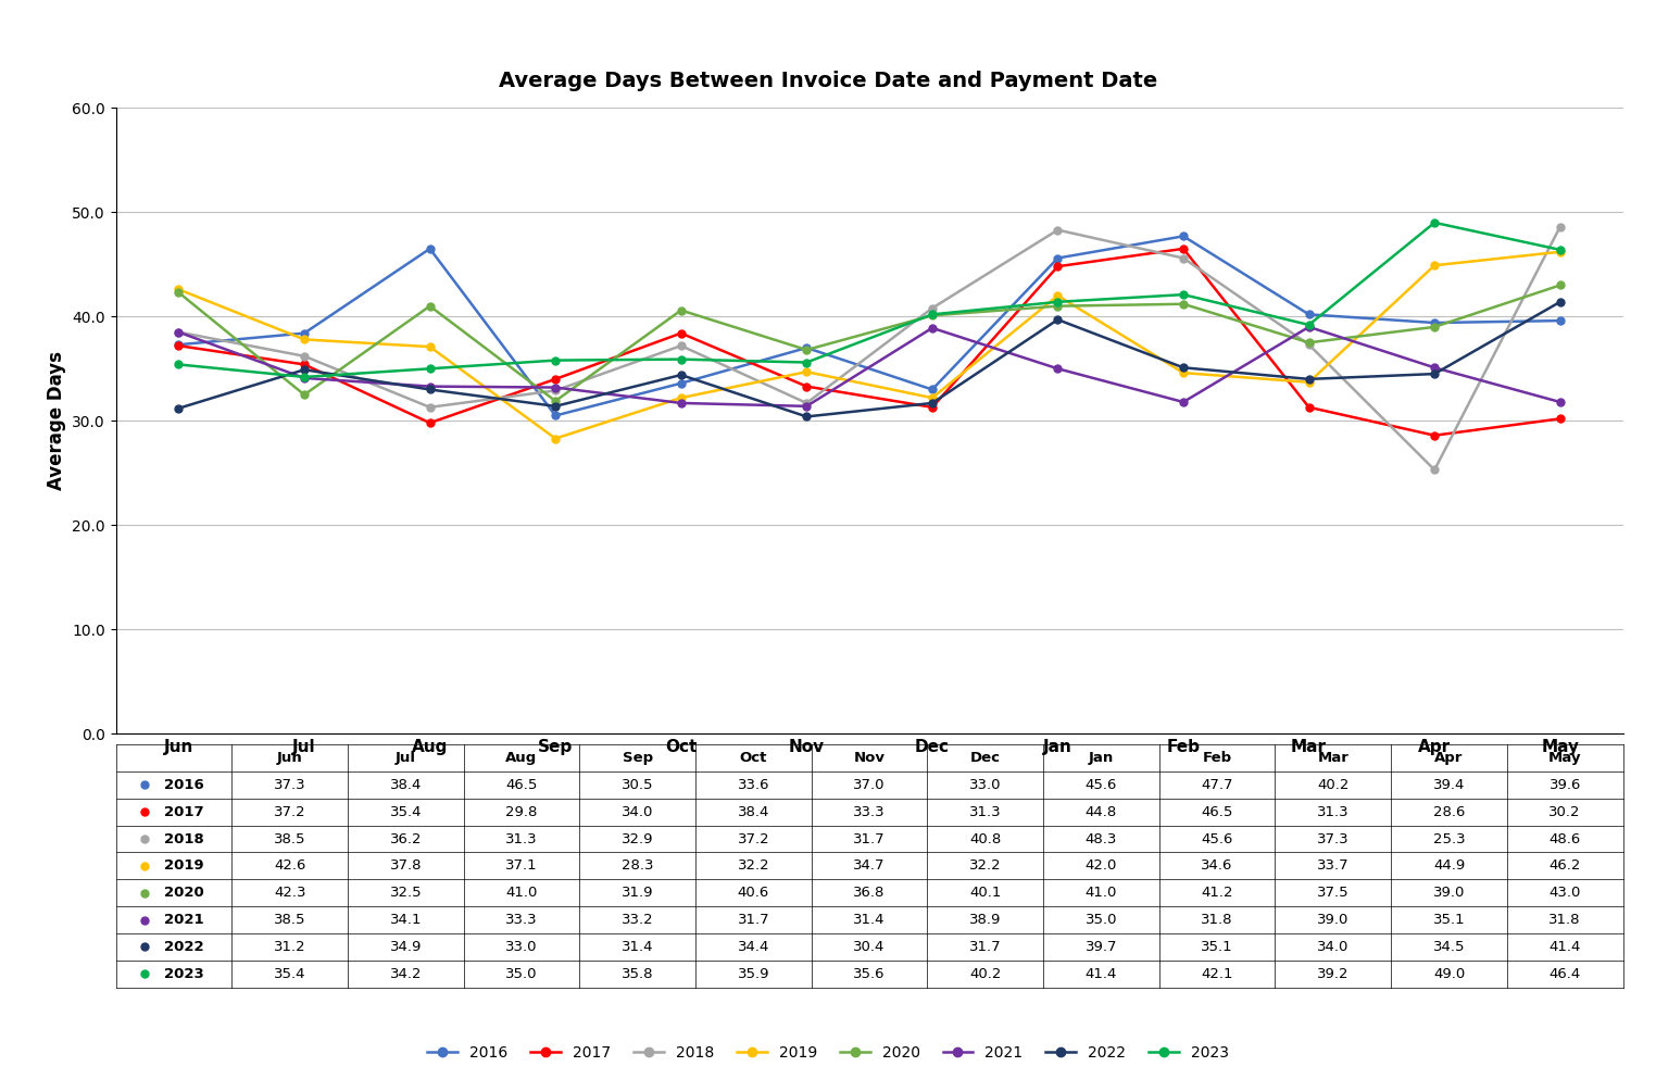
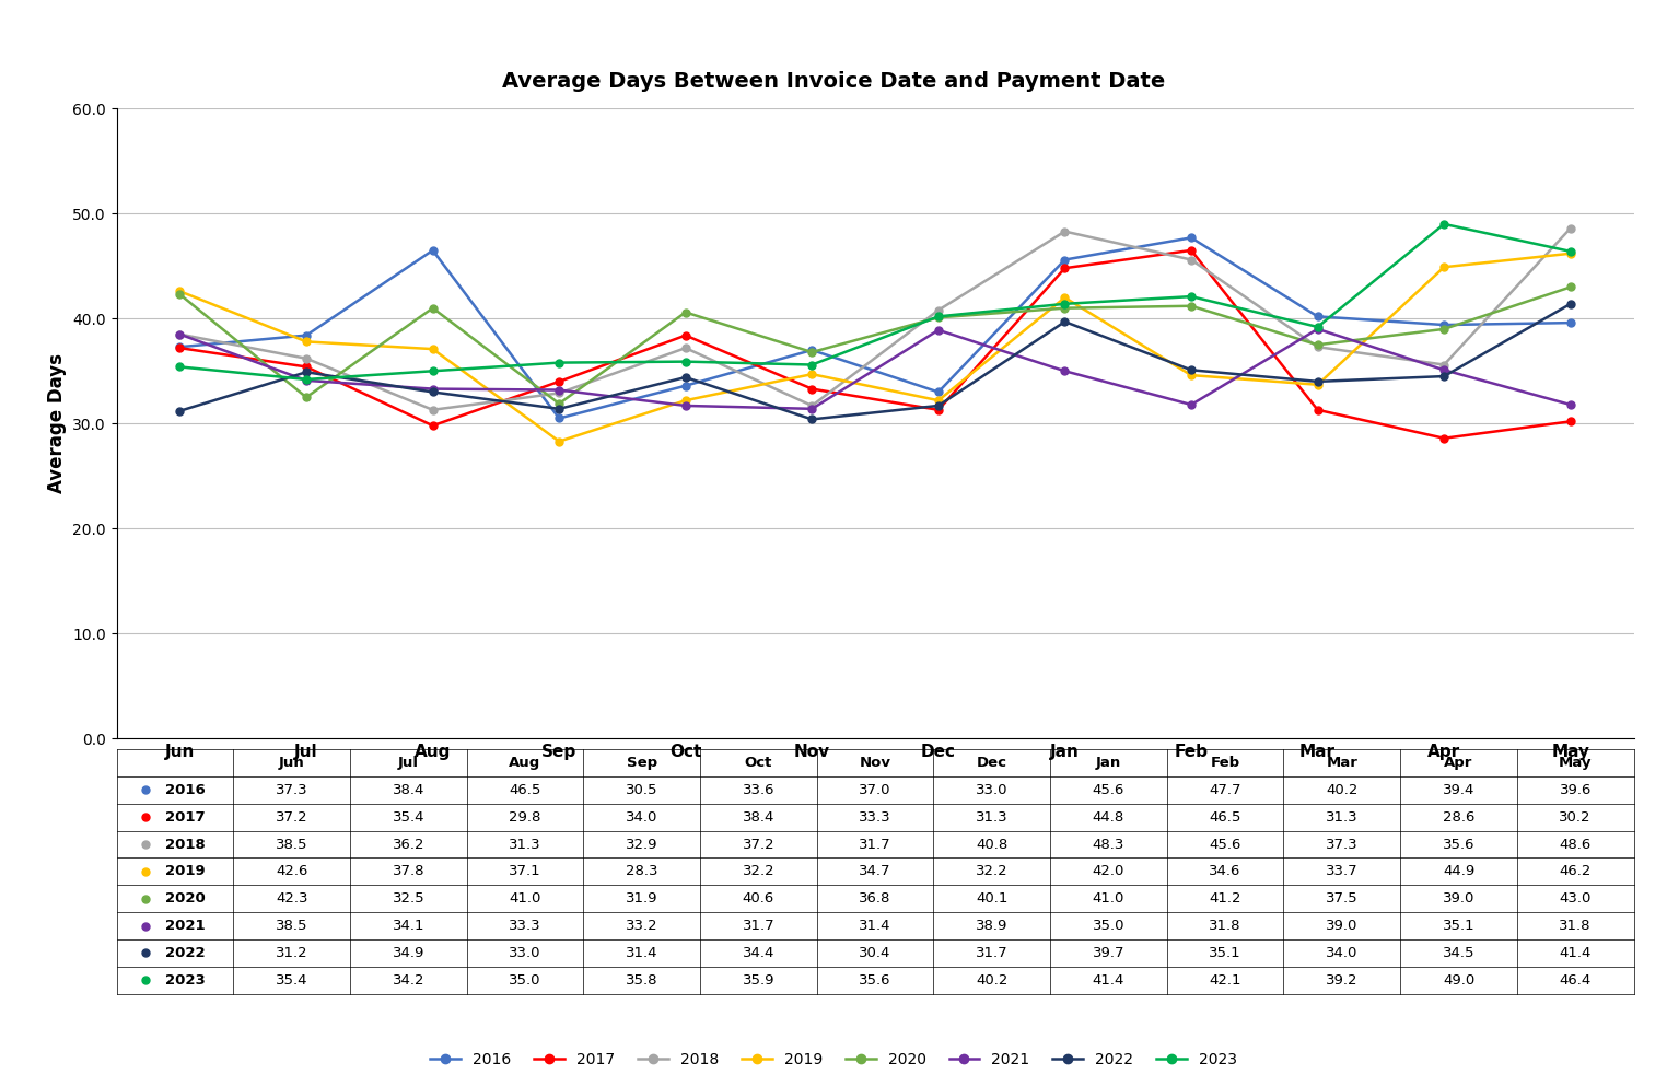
2018/Apr: 25.3 -> 35.6
